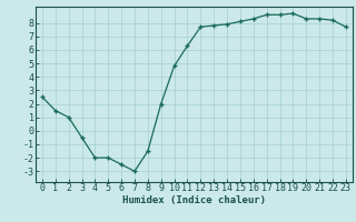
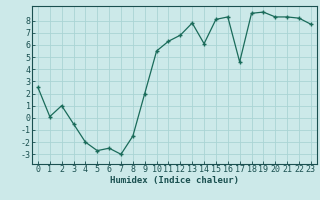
1: 1.5 -> 0.1
5: -2.0 -> -2.7
10: 4.8 -> 5.5
12: 7.7 -> 6.8
14: 7.9 -> 6.1
17: 8.6 -> 4.6
